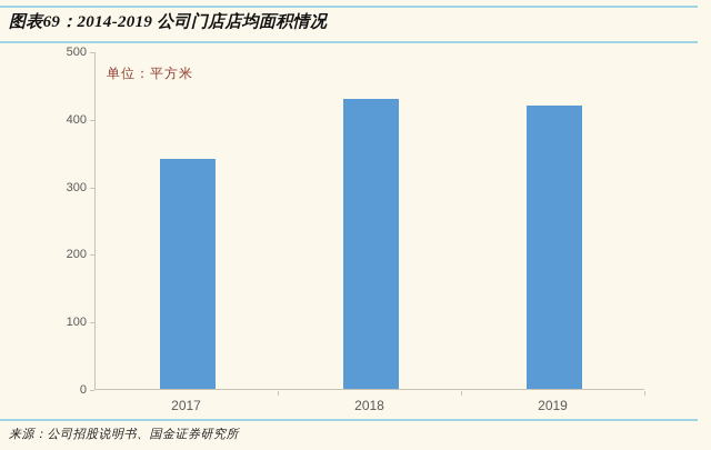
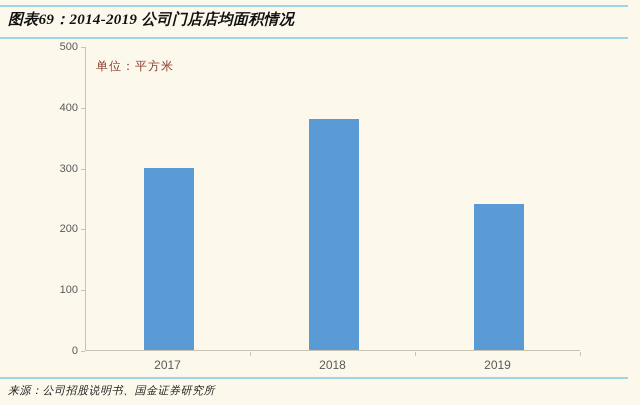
2017: 340 -> 300
2018: 430 -> 380
2019: 420 -> 240
